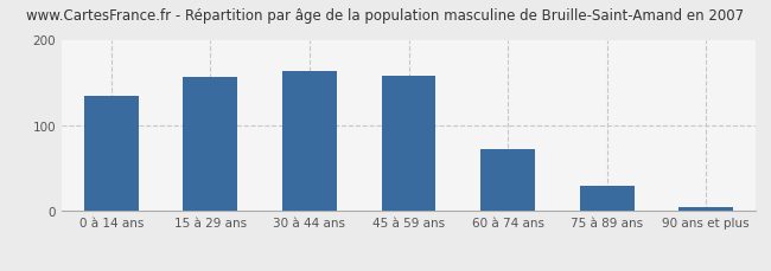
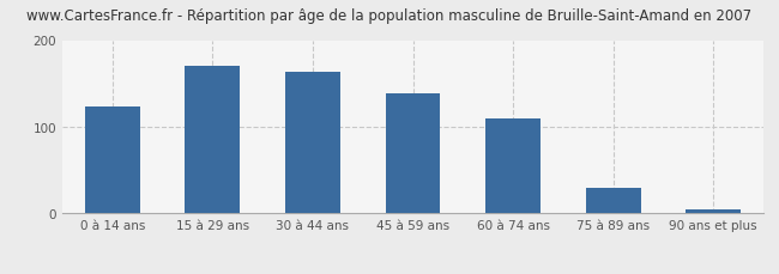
0 à 14 ans: 135 -> 124
15 à 29 ans: 157 -> 170
45 à 59 ans: 158 -> 138
60 à 74 ans: 72 -> 110
